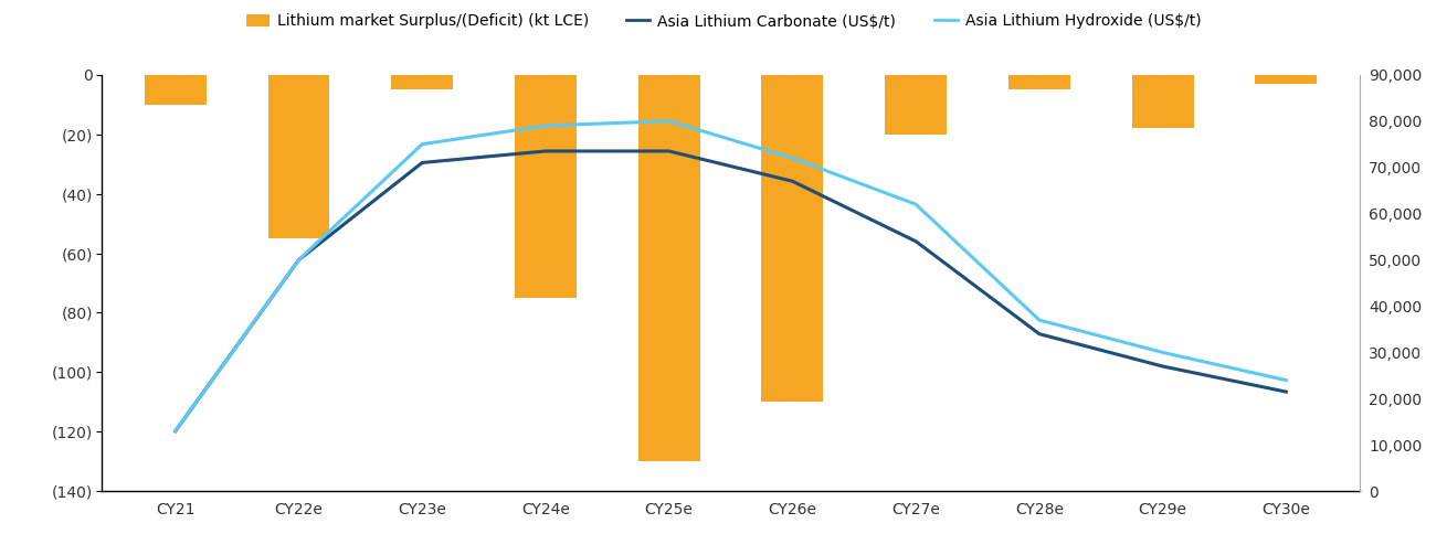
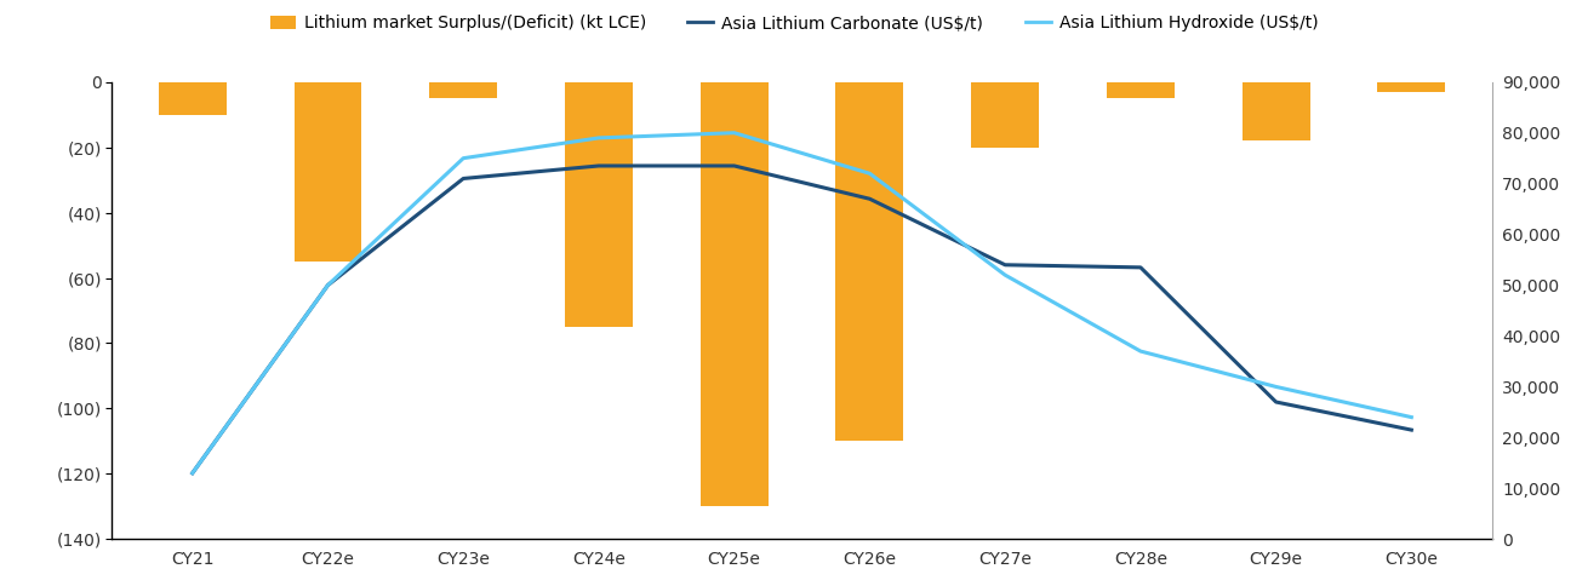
Asia Lithium Hydroxide (US$/t)/CY27e: 62,000 -> 52,000
Asia Lithium Carbonate (US$/t)/CY28e: 34,000 -> 53,500
